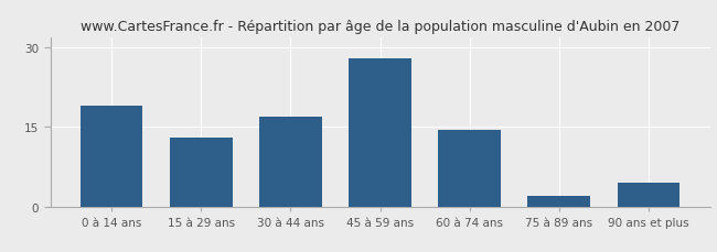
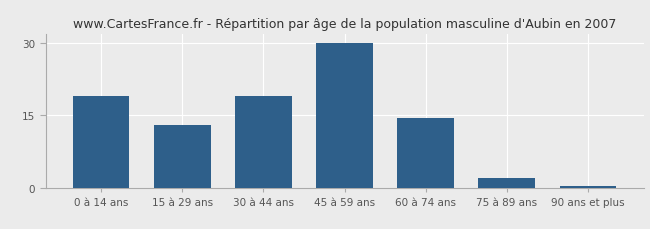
30 à 44 ans: 17.0 -> 19.0
45 à 59 ans: 28.0 -> 30.0
90 ans et plus: 4.5 -> 0.3
